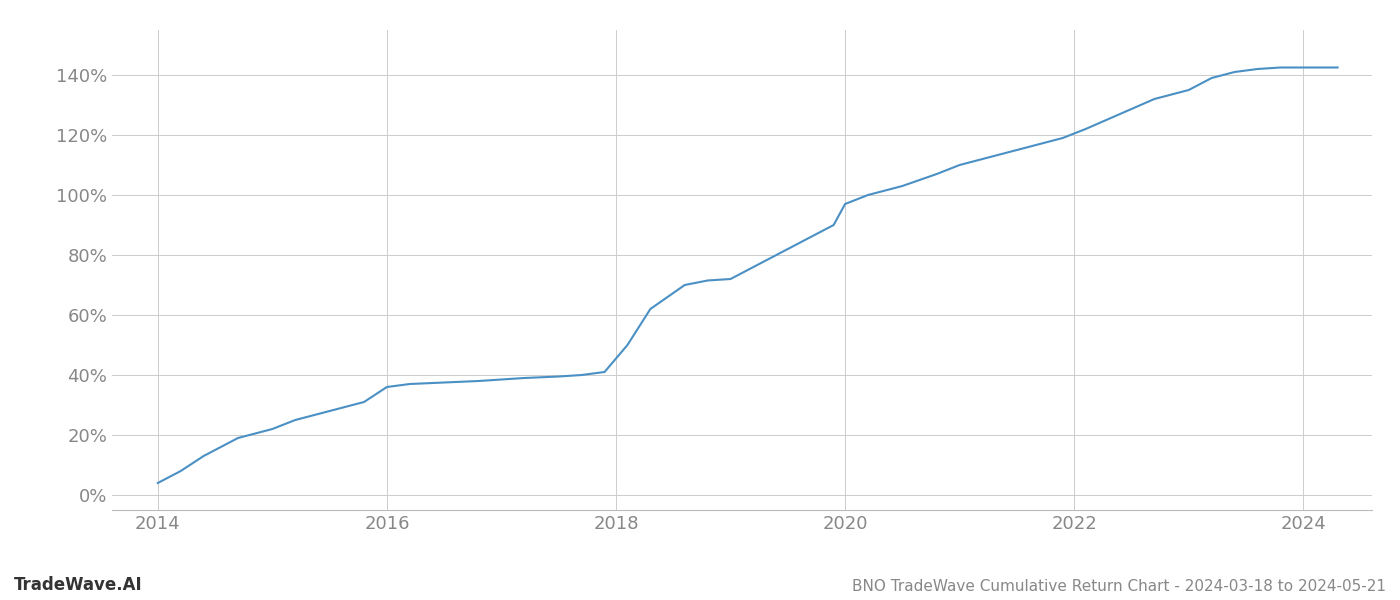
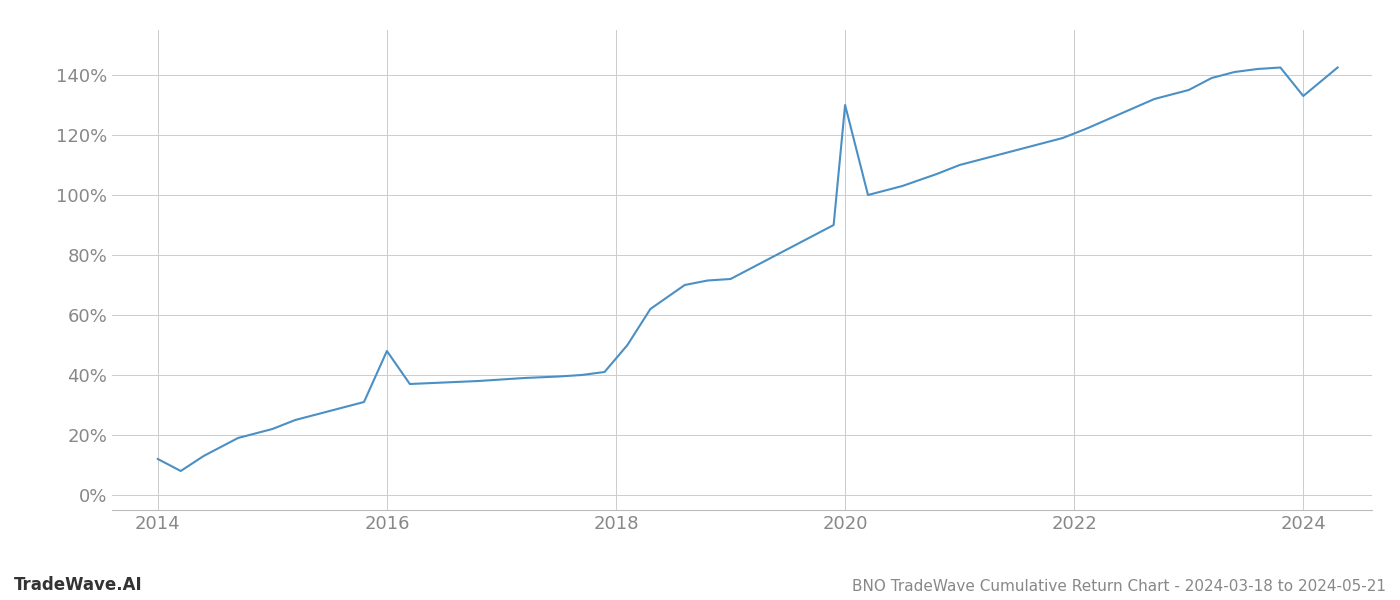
2014: 4.0% -> 12.0%
2016: 36.0% -> 48.0%
2020: 97.0% -> 130.0%
2024: 142.5% -> 133.0%
